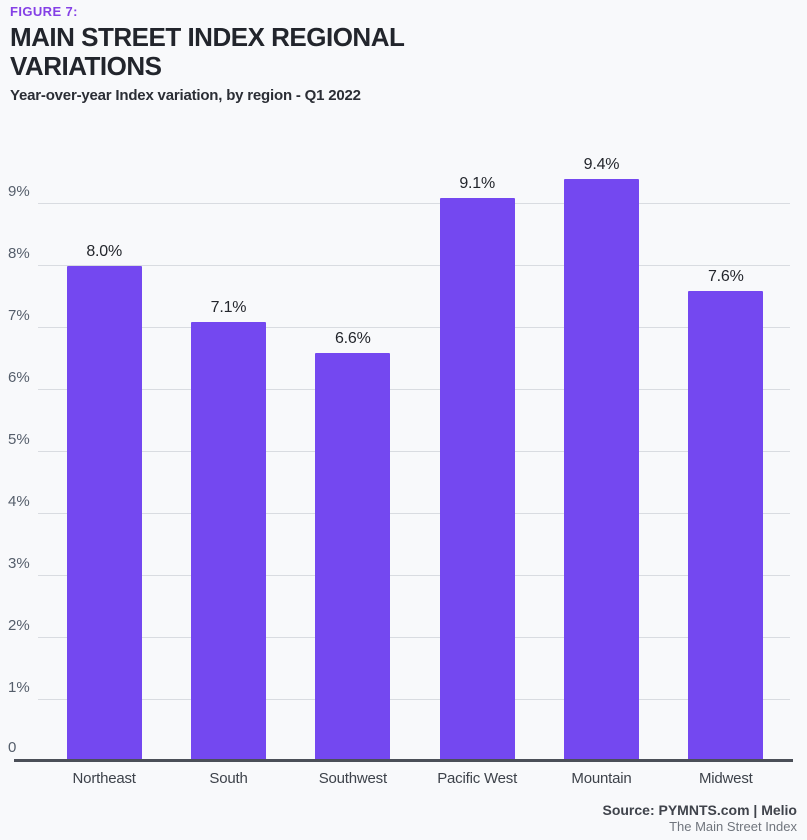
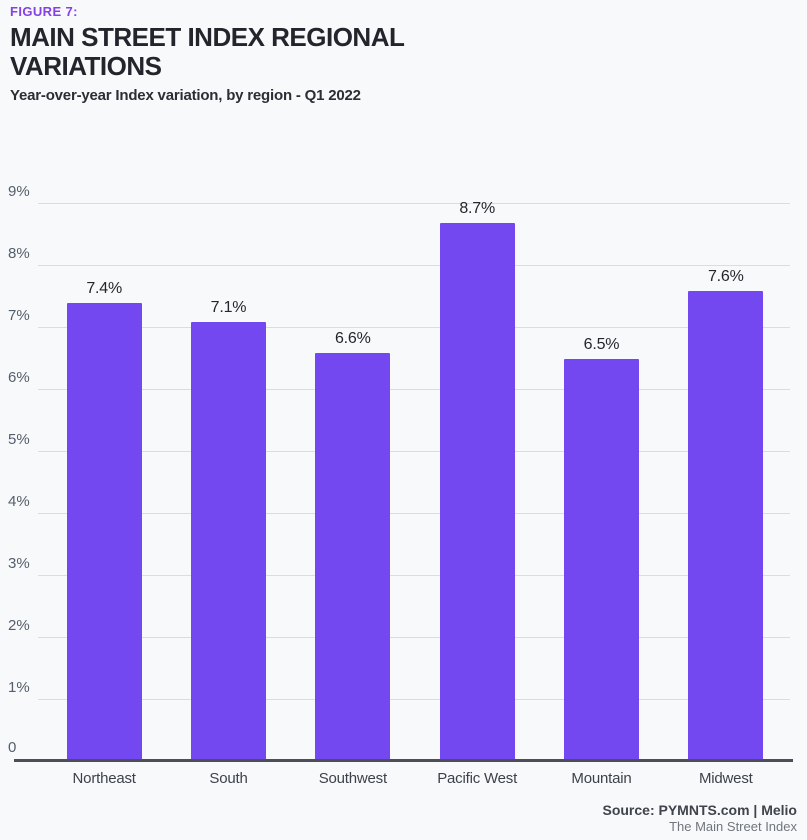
Northeast: 8.0% -> 7.4%
Pacific West: 9.1% -> 8.7%
Mountain: 9.4% -> 6.5%
